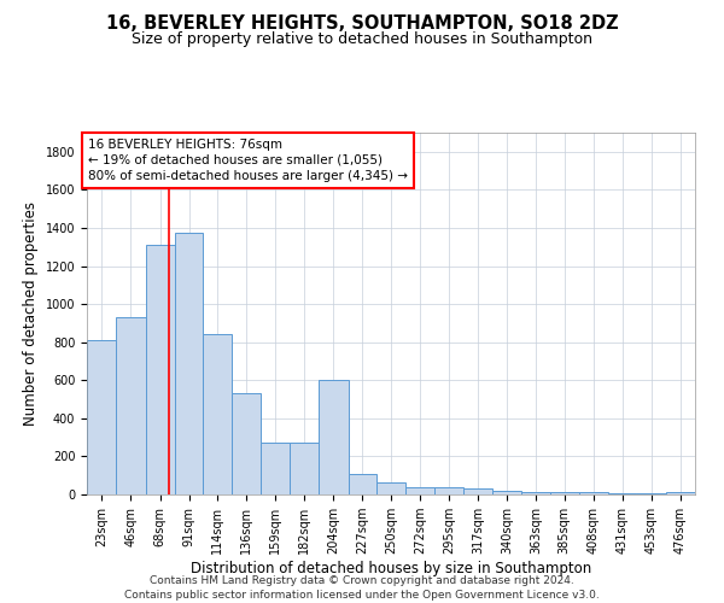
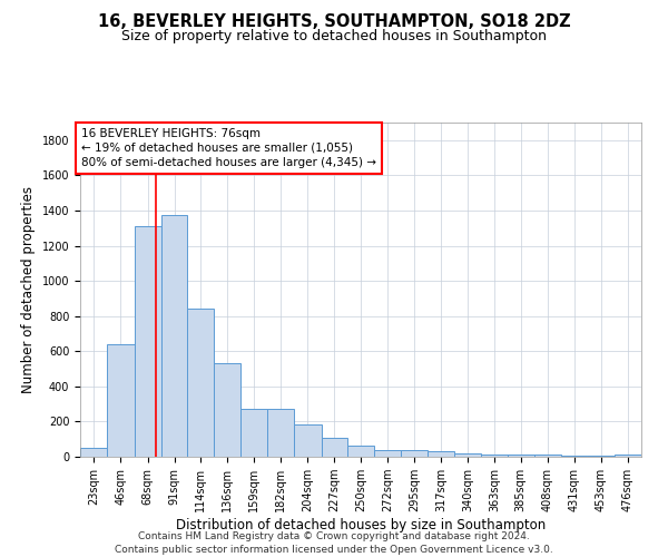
23sqm: 810 -> 50
46sqm: 930 -> 640
204sqm: 600 -> 180
